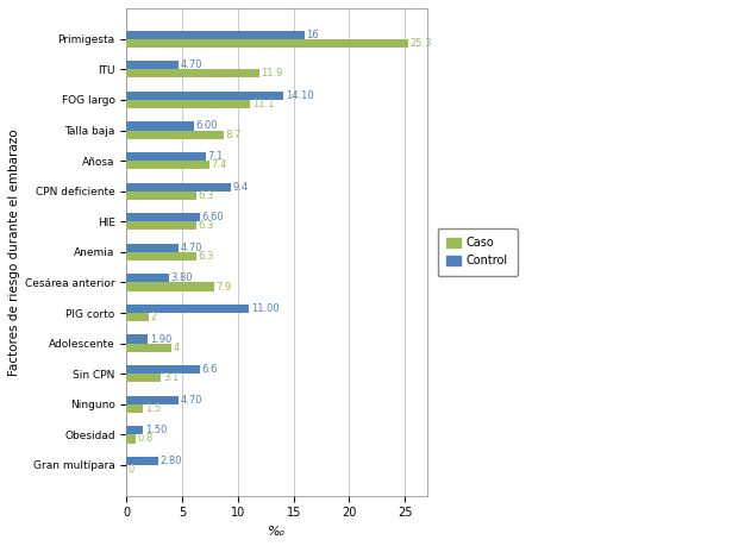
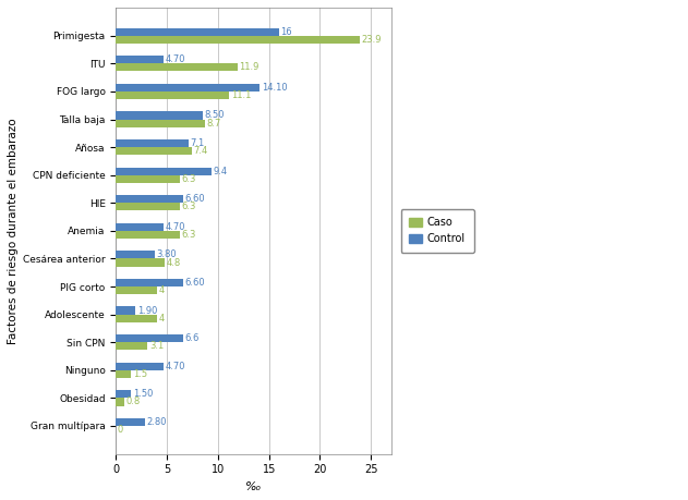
Caso/Primigesta: 25.3 -> 23.9
Control/Talla baja: 6.00 -> 8.50
Caso/Cesárea anterior: 7.9 -> 4.8
Control/PIG corto: 11.00 -> 6.60
Caso/PIG corto: 2 -> 4
